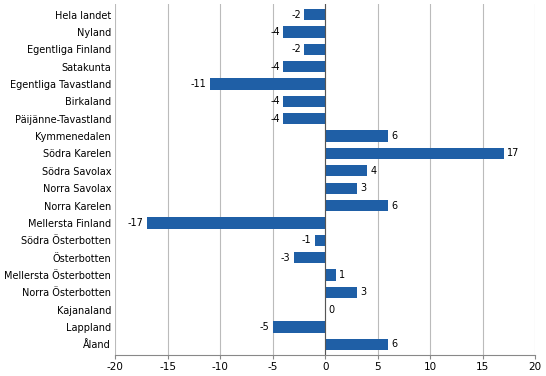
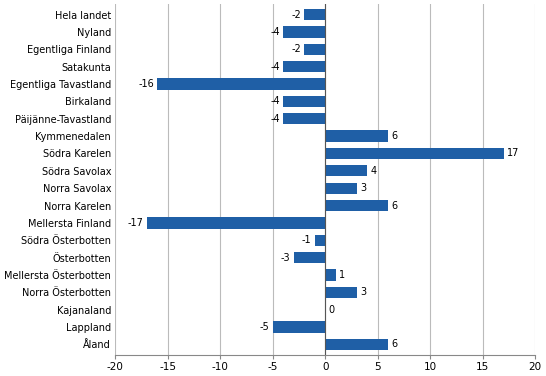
Egentliga Tavastland: -11 -> -16
